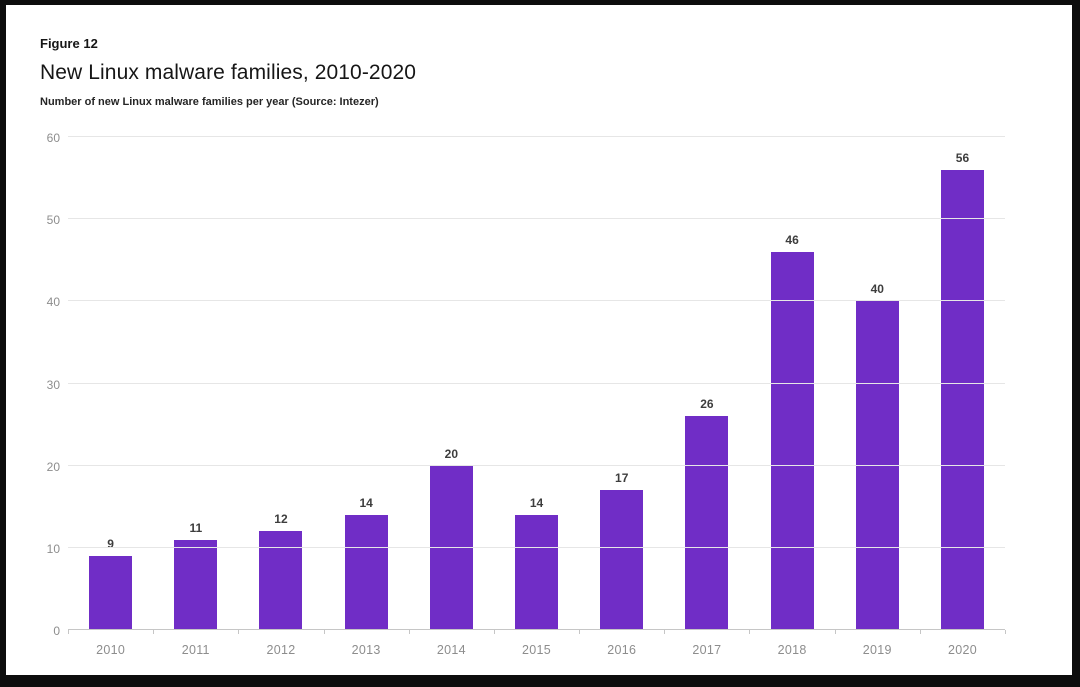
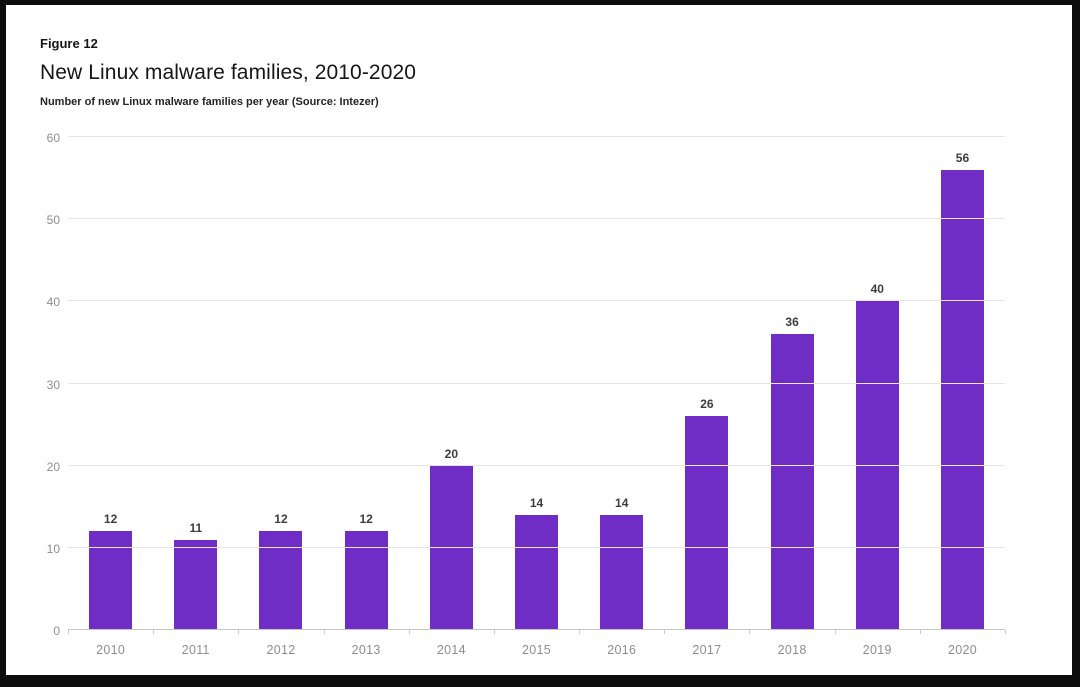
2010: 9 -> 12
2013: 14 -> 12
2016: 17 -> 14
2018: 46 -> 36
